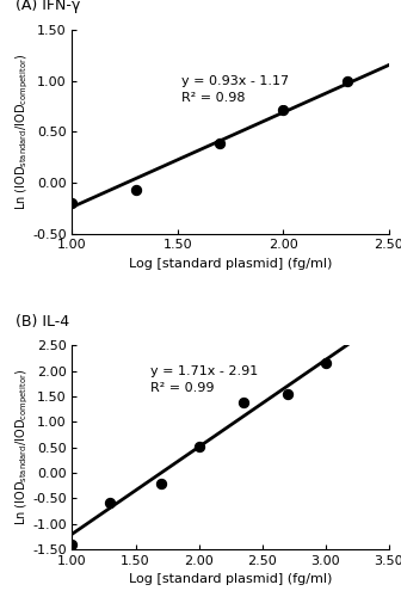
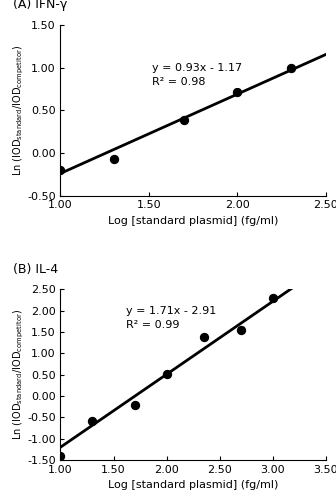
3.00: 2.15 -> 2.30
